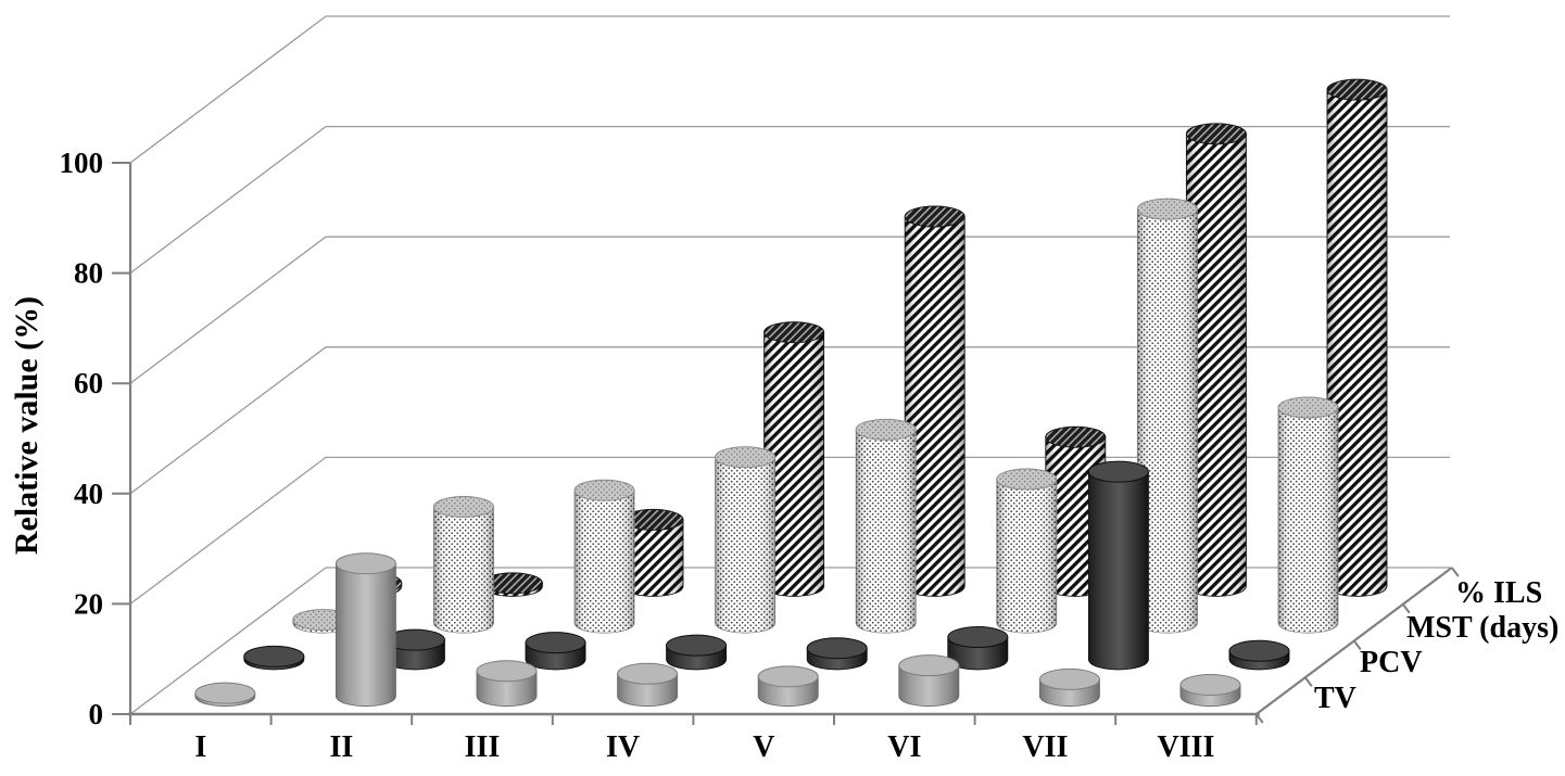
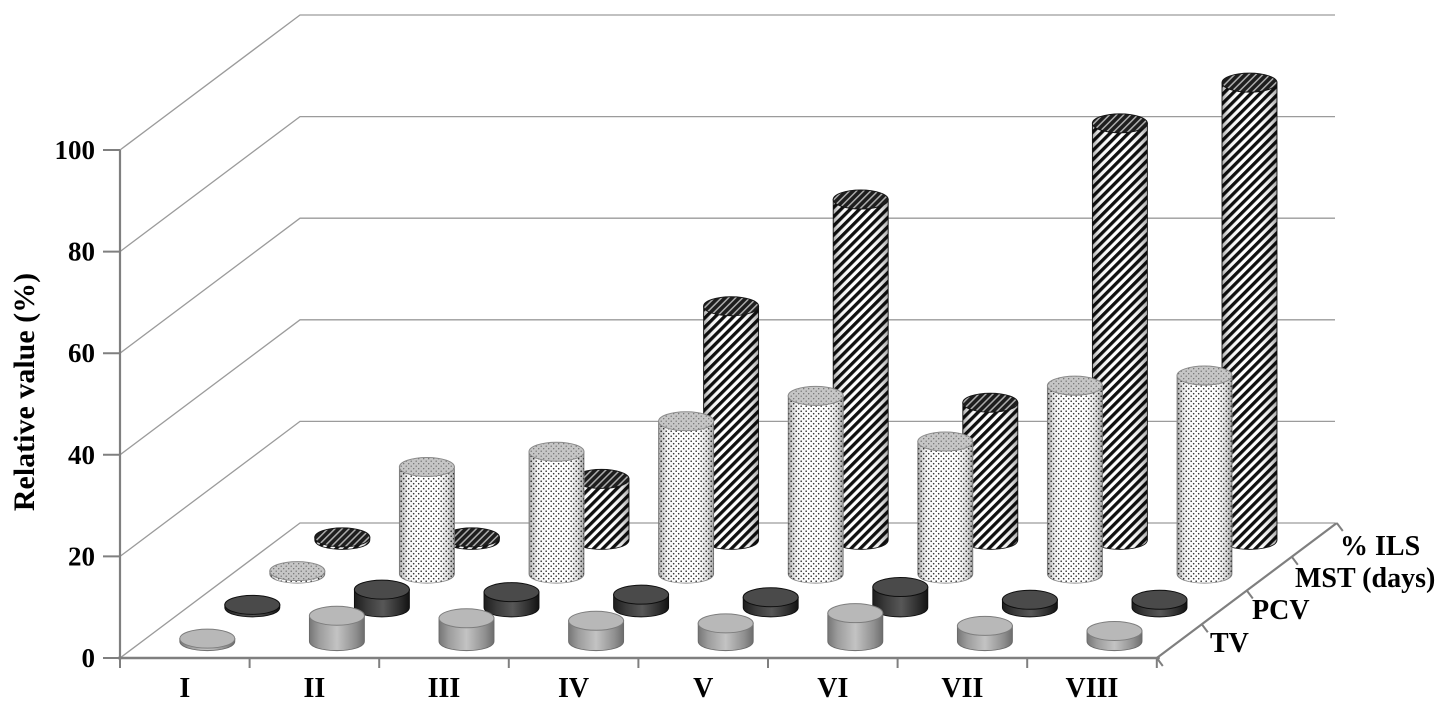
TV/II: 24 -> 5
PCV/VII: 34 -> 2
MST (days)/VII: 75 -> 37
